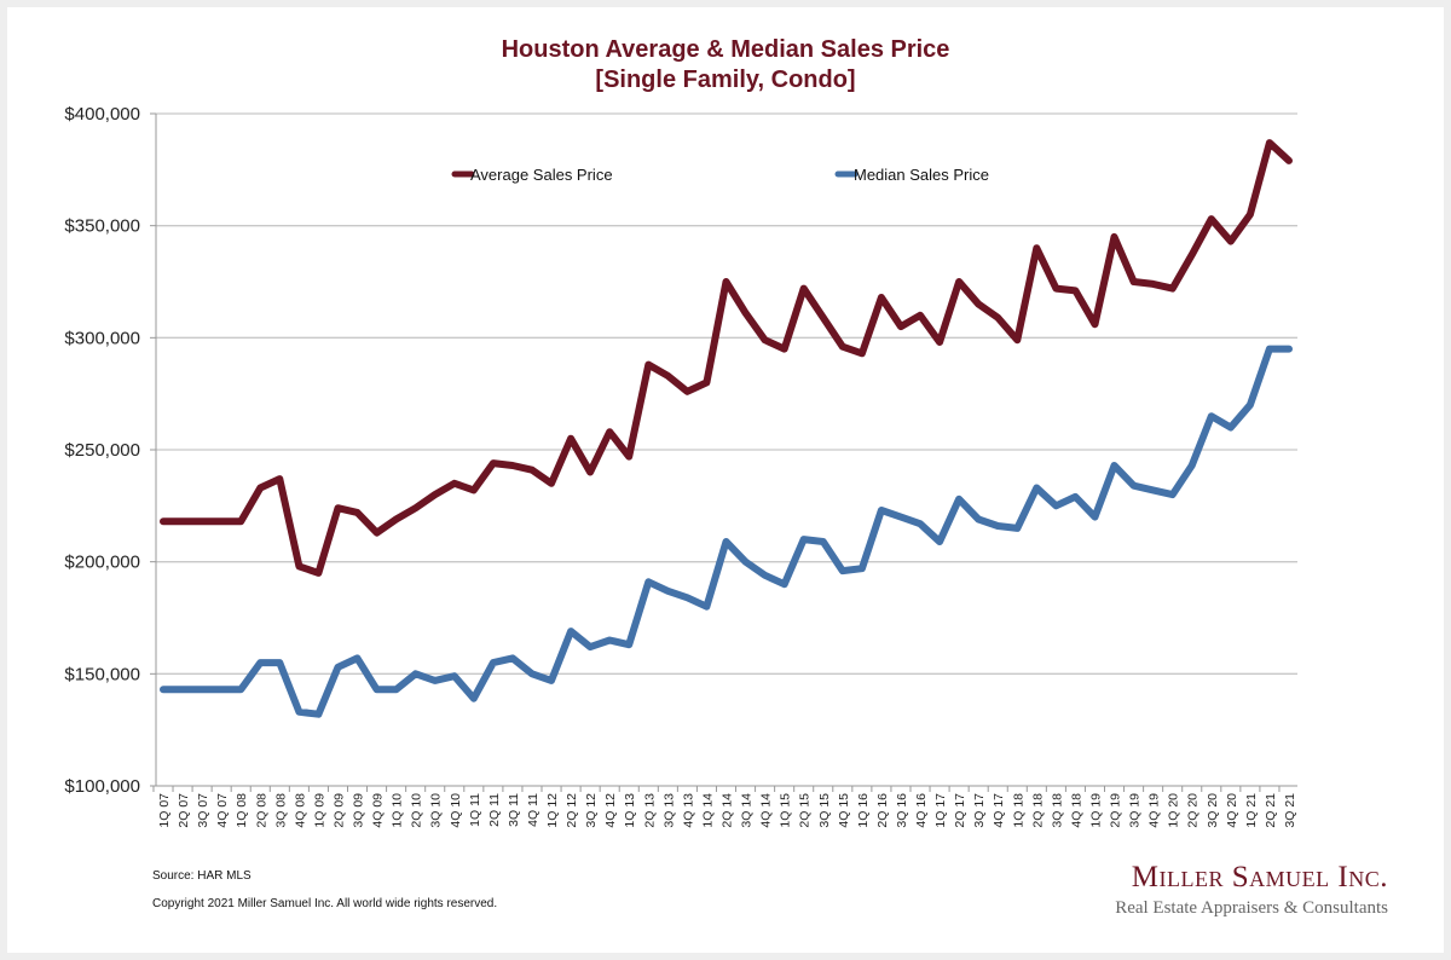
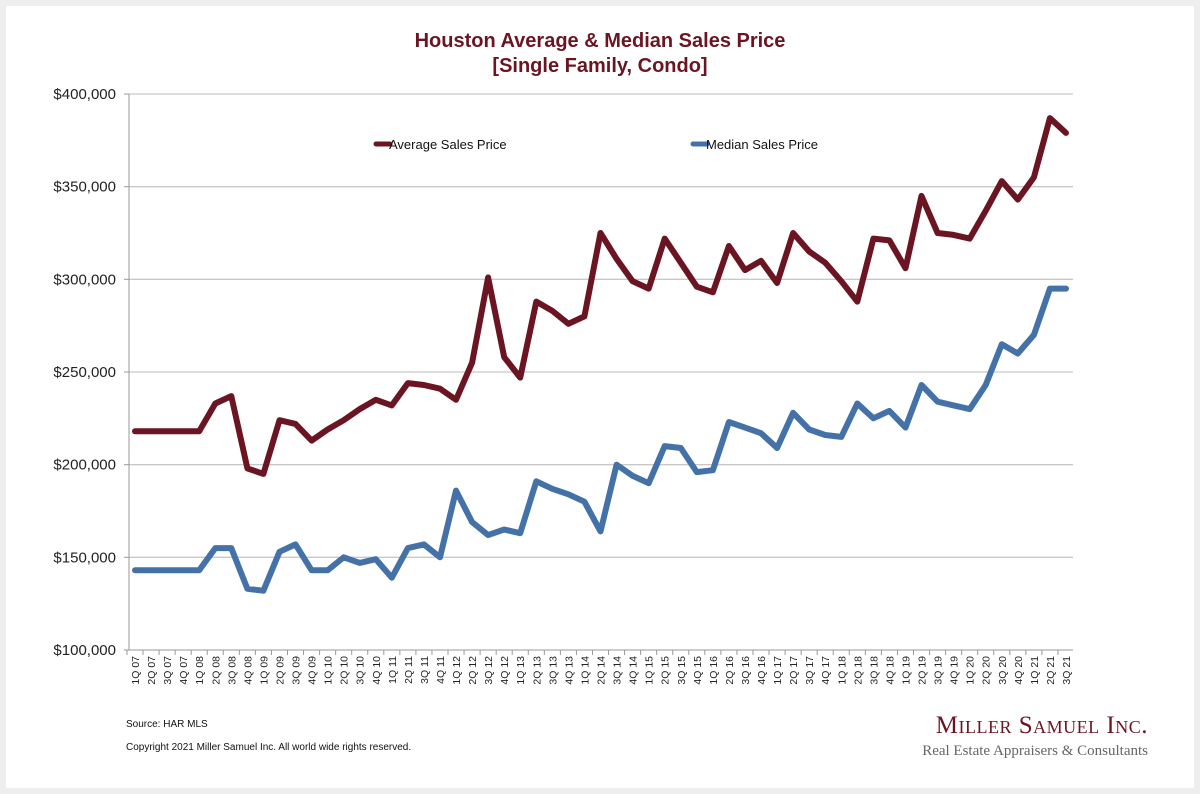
Median Sales Price/1Q 12: $147000 -> $186000
Average Sales Price/3Q 12: $240000 -> $301000
Median Sales Price/2Q 14: $209000 -> $164000
Average Sales Price/2Q 18: $340000 -> $288000
